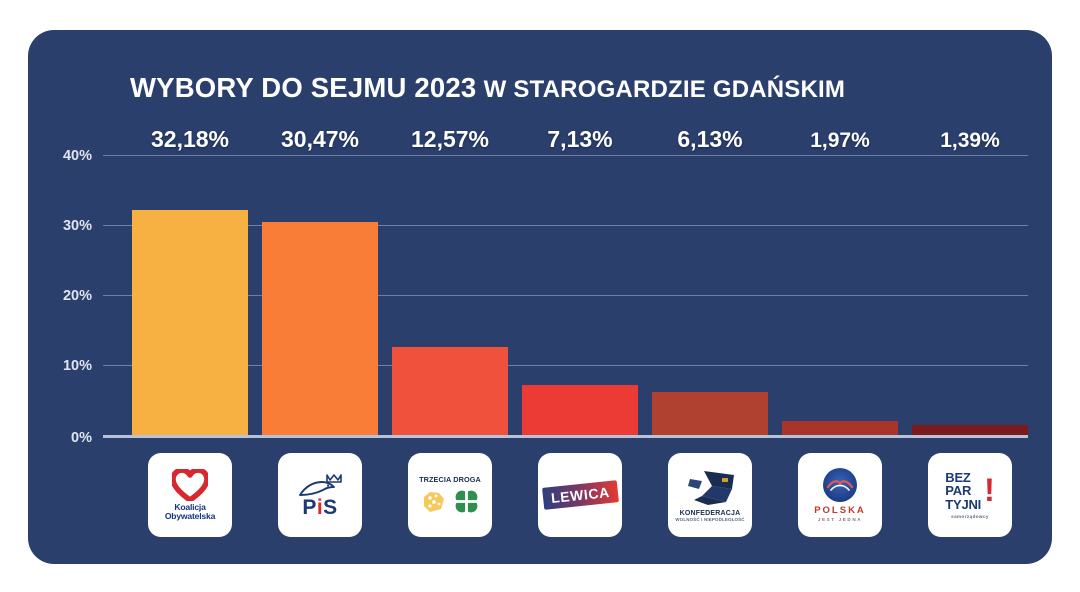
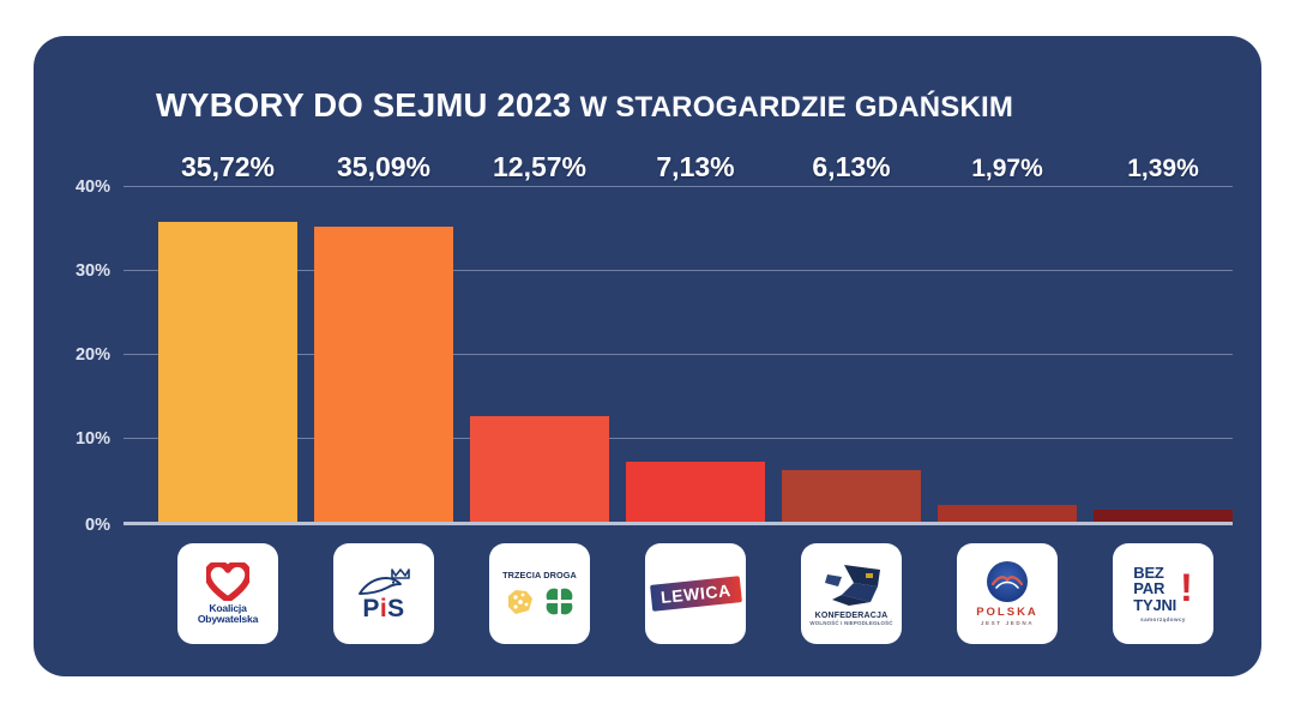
Koalicja Obywatelska: 32,18% -> 35,72%
PiS: 30,47% -> 35,09%
